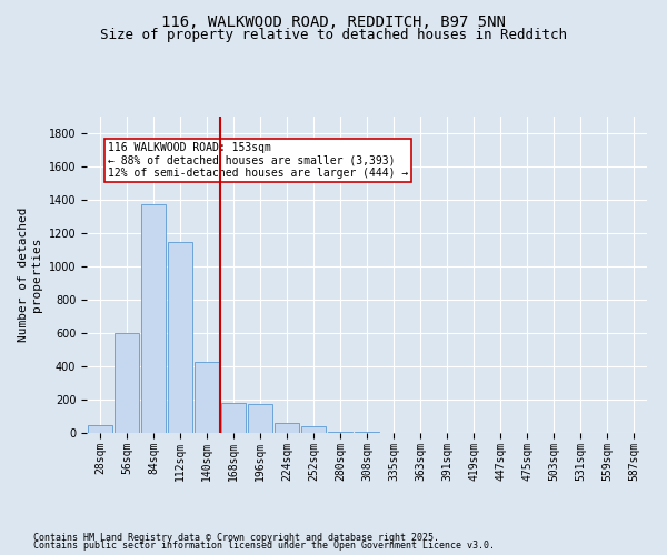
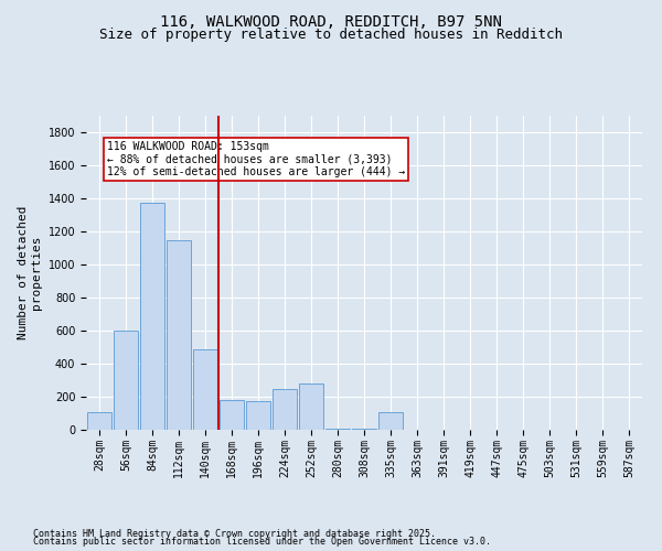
28sqm: 50 -> 110
140sqm: 420 -> 490
224sqm: 60 -> 250
252sqm: 40 -> 280
335sqm: 0 -> 110
